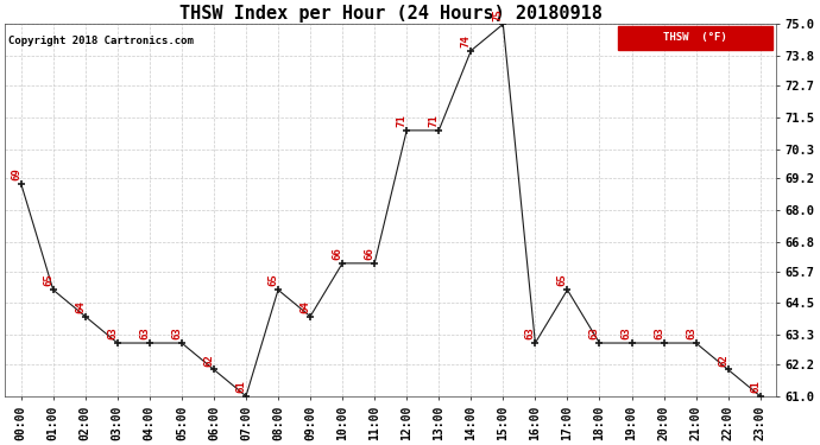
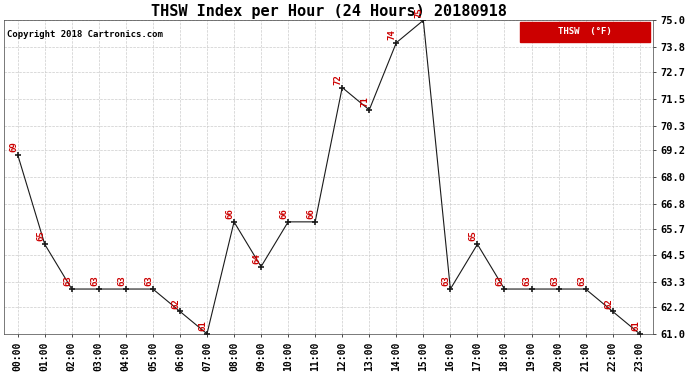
02:00: 64 -> 63
08:00: 65 -> 66
12:00: 71 -> 72
